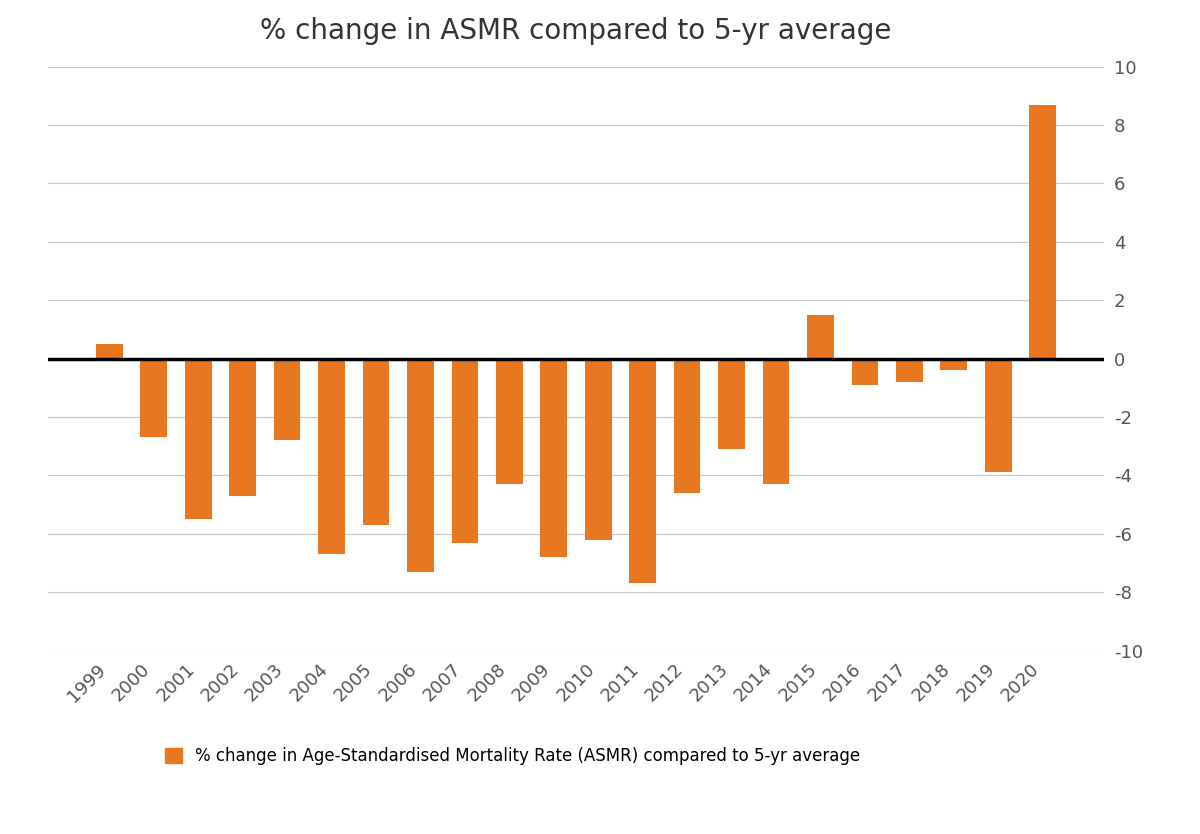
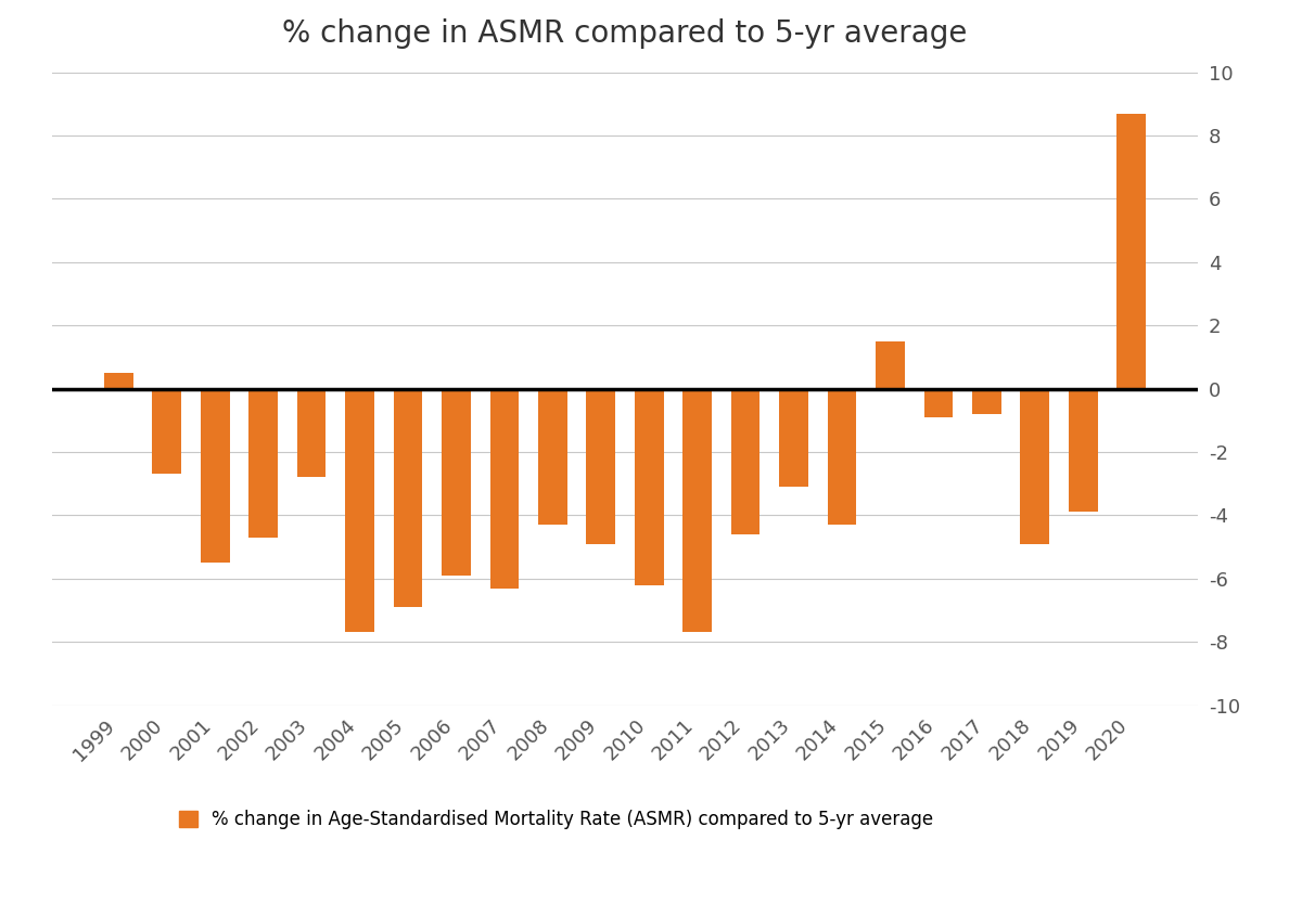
2004: -6.7 -> -7.7
2005: -5.7 -> -6.9
2006: -7.3 -> -5.9
2009: -6.8 -> -4.9
2018: -0.4 -> -4.9
